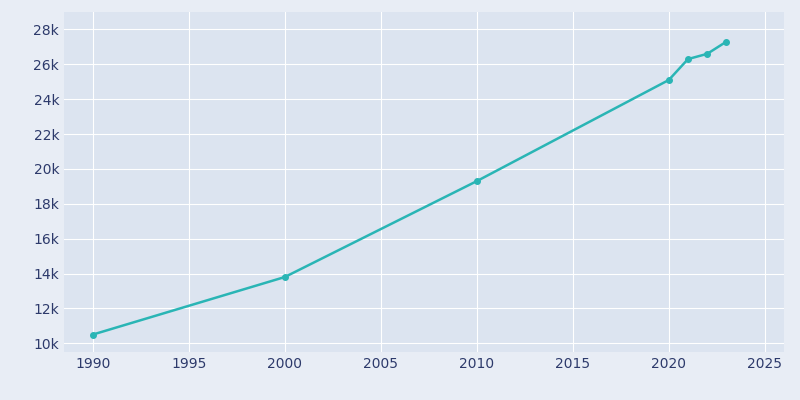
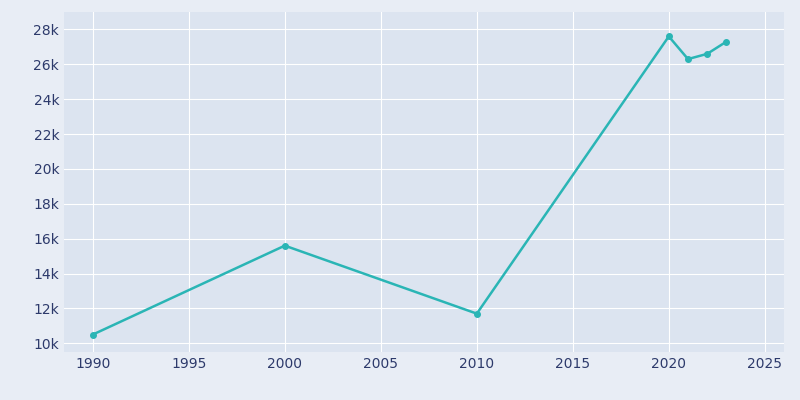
2000: 13.8k -> 15.6k
2010: 19.3k -> 11.7k
2020: 25.1k -> 27.6k
